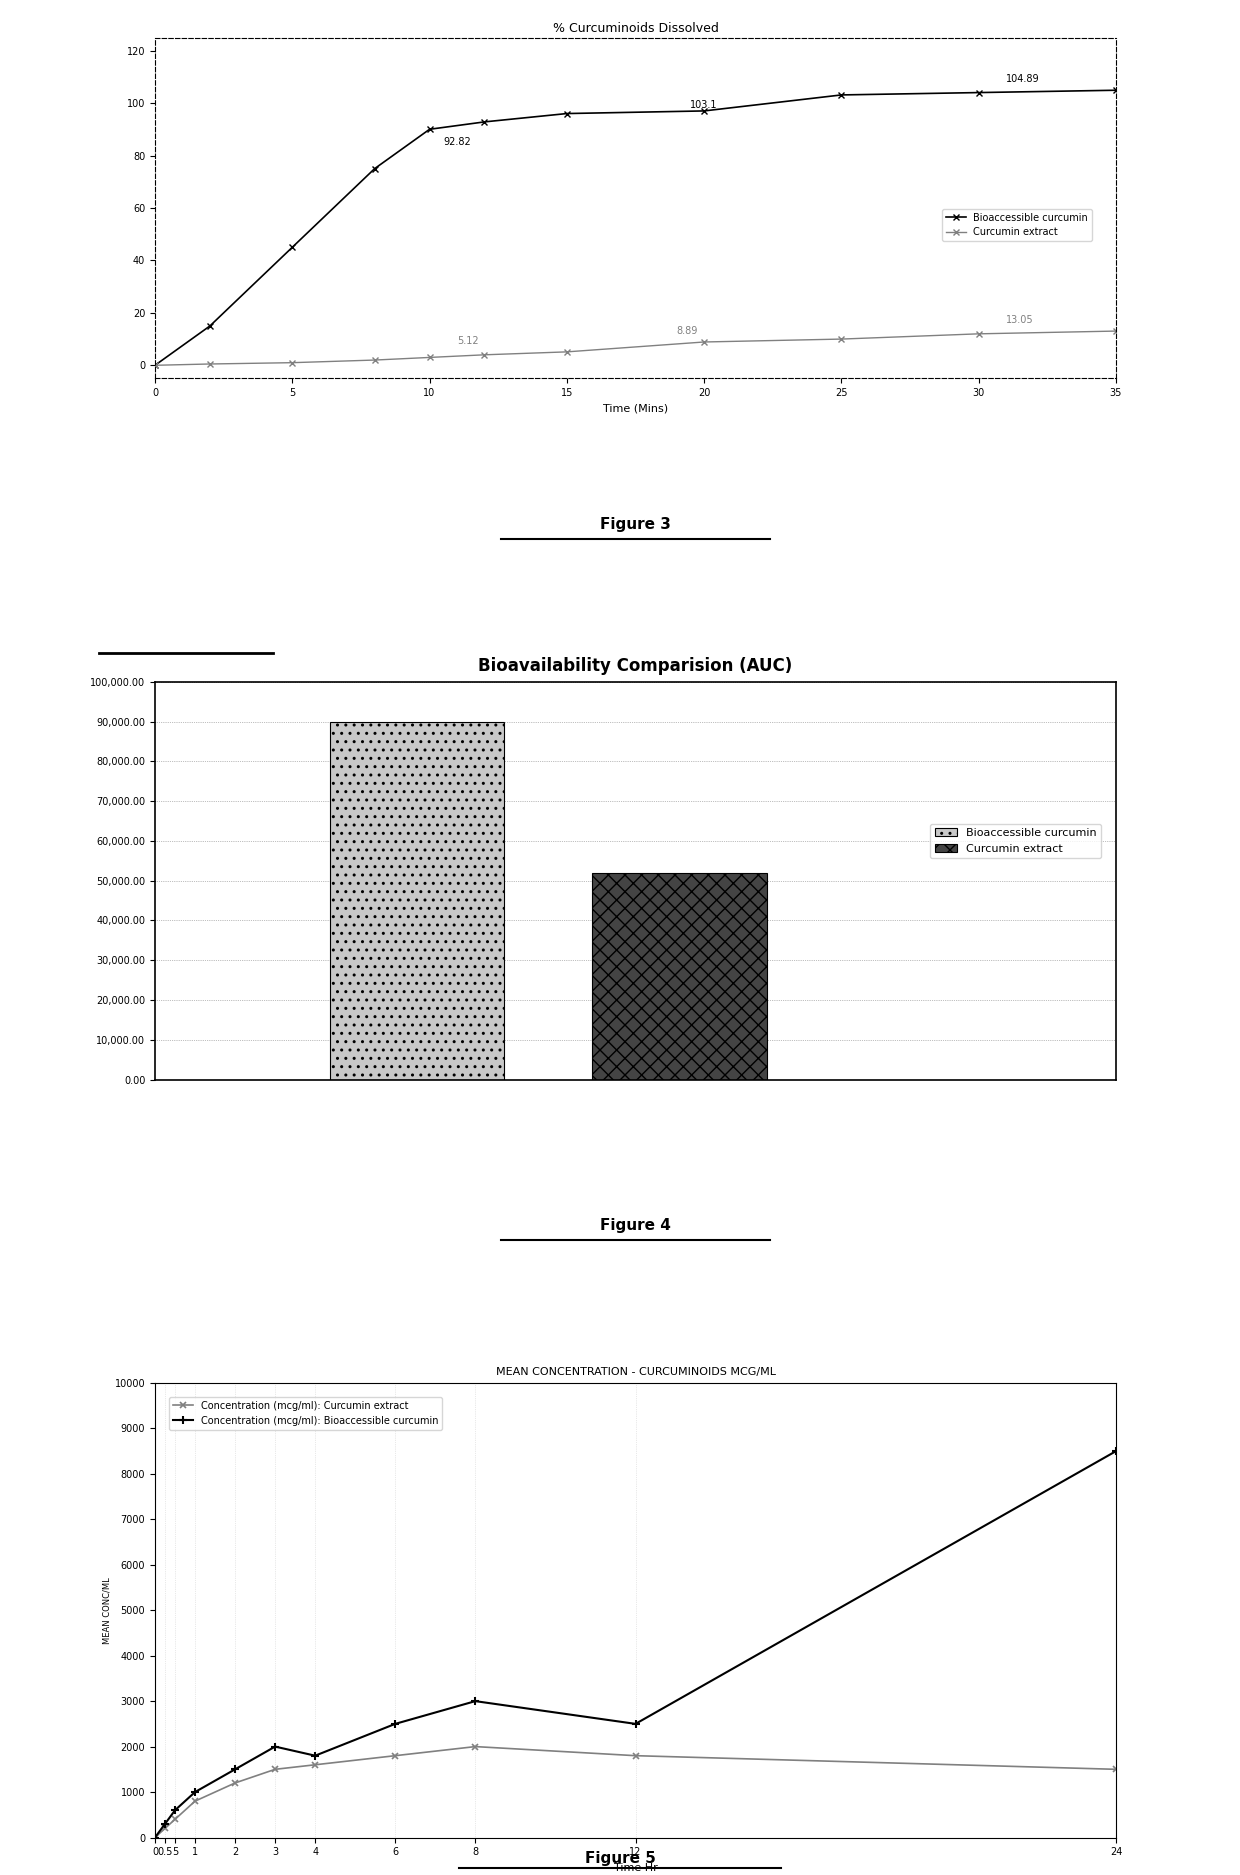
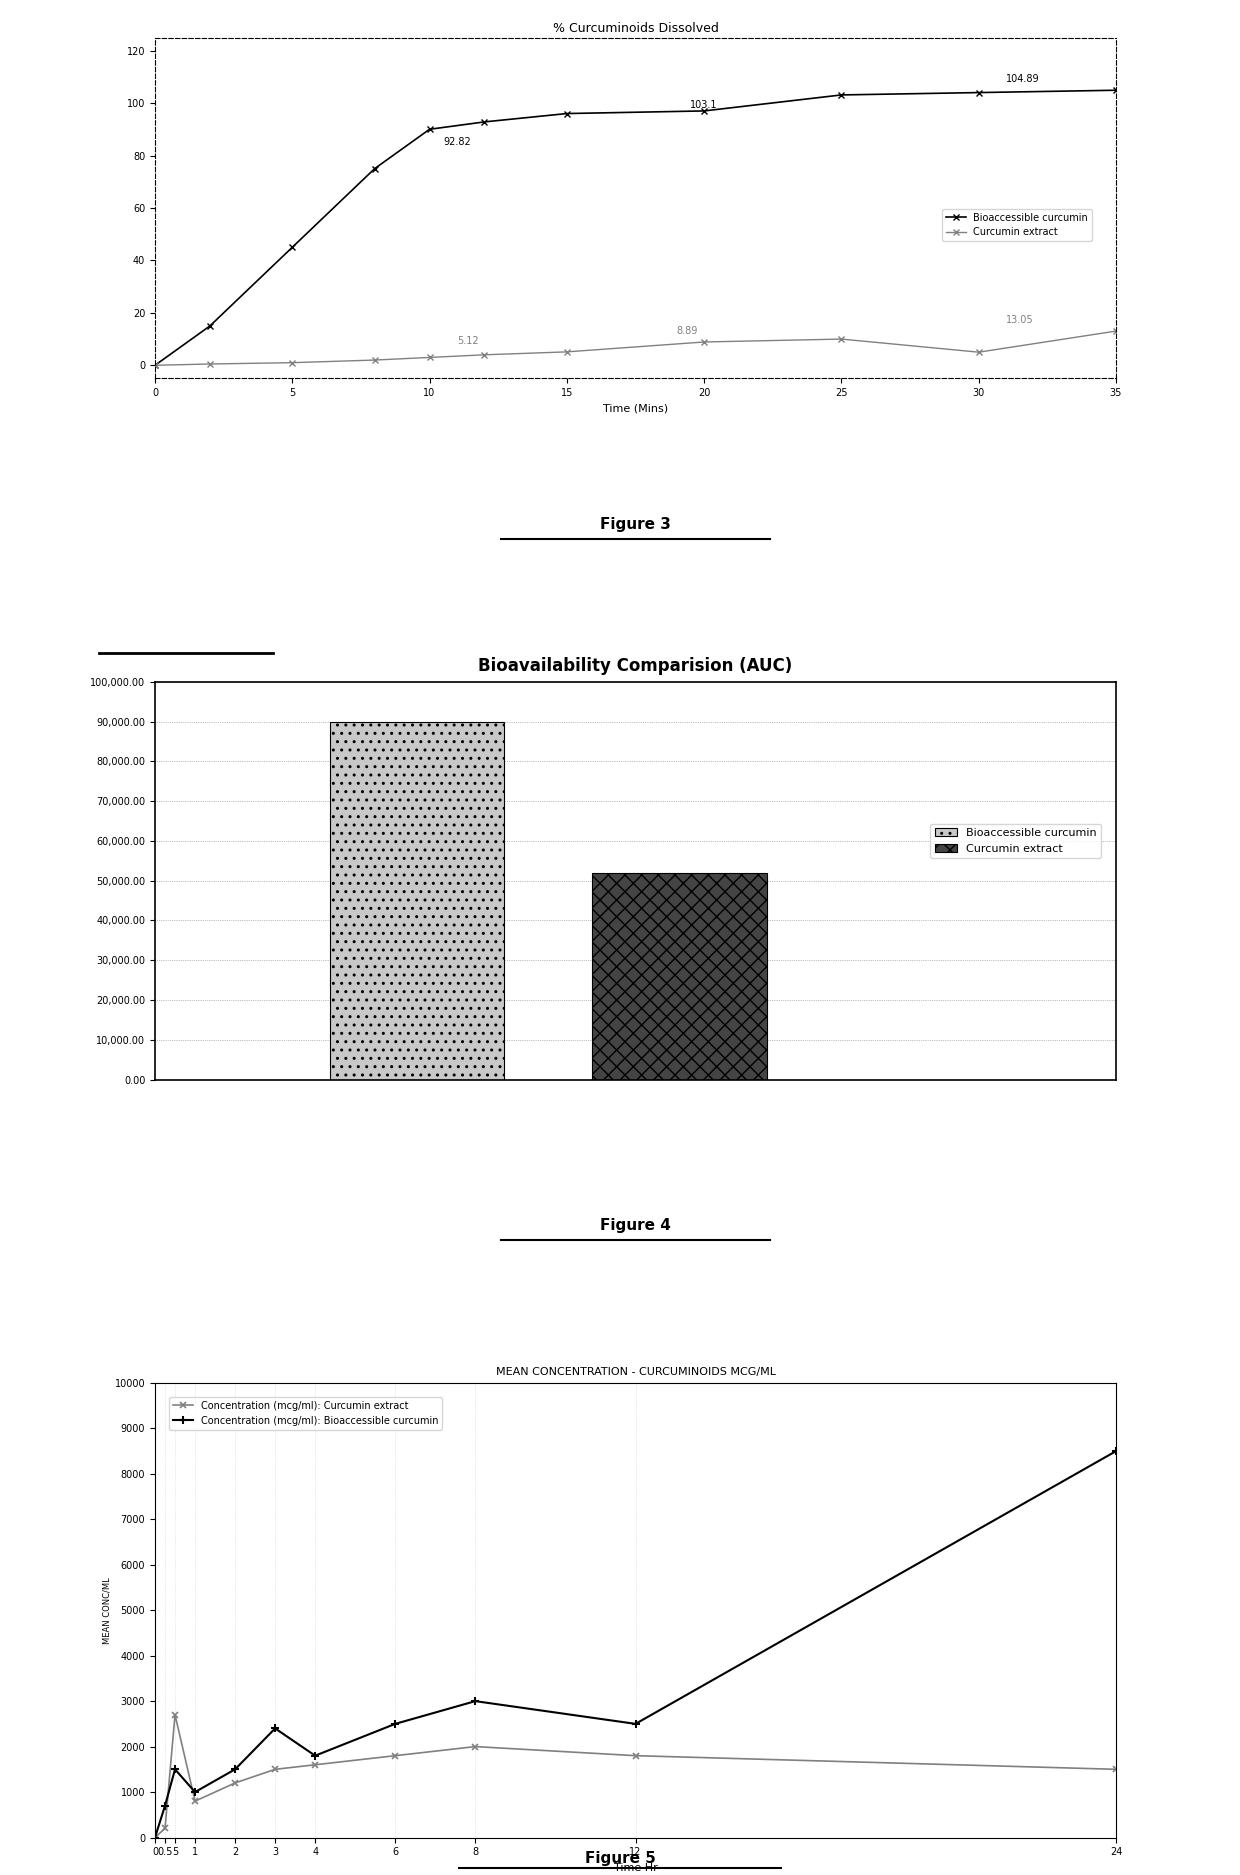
% Curcuminoids Dissolved/Curcumin extract/30: 12.0 -> 5.0
MEAN CONCENTRATION - CURCUMINOIDS MCG/ML/Concentration (mcg/ml): Bioaccessible curcumin/0.5: 300 -> 700
MEAN CONCENTRATION - CURCUMINOIDS MCG/ML/Concentration (mcg/ml): Curcumin extract/5: 400 -> 2700
MEAN CONCENTRATION - CURCUMINOIDS MCG/ML/Concentration (mcg/ml): Bioaccessible curcumin/5: 600 -> 1500
MEAN CONCENTRATION - CURCUMINOIDS MCG/ML/Concentration (mcg/ml): Bioaccessible curcumin/3: 2000 -> 2400
